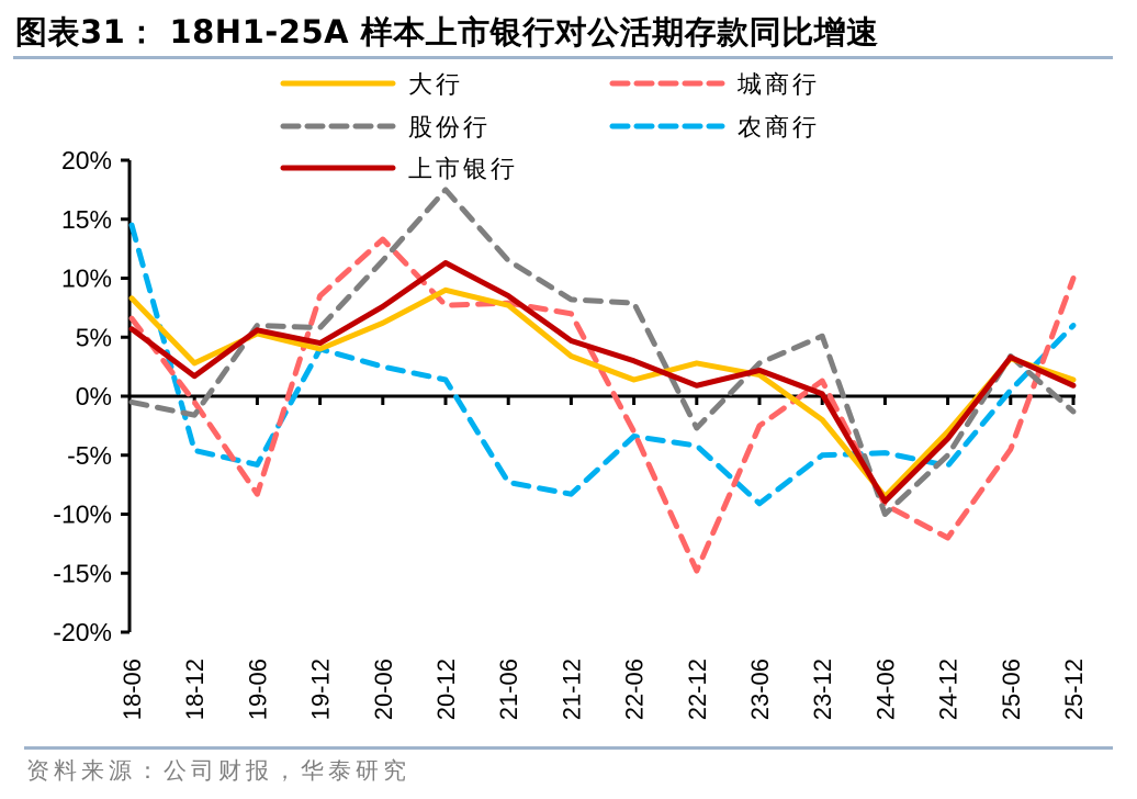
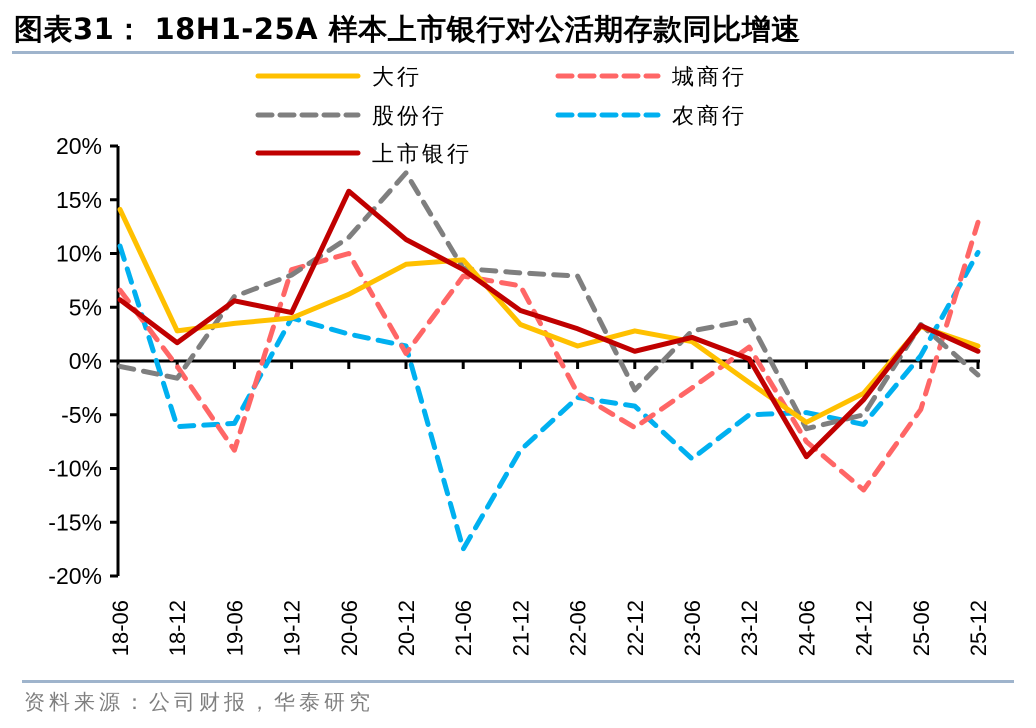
大行/18-06: 8.3% -> 14.1%
农商行/18-06: 14.5% -> 10.7%
农商行/18-12: -4.6% -> -6.1%
大行/19-06: 5.3% -> 3.5%
股份行/19-12: 5.8% -> 8.0%
城商行/20-06: 13.3% -> 10.0%
上市银行/20-06: 7.6% -> 15.8%
城商行/20-12: 7.7% -> 0.7%
大行/21-06: 7.7% -> 9.4%
股份行/21-06: 11.5% -> 8.6%
农商行/21-06: -7.3% -> -17.5%
城商行/22-12: -14.8% -> -6.2%
股份行/23-12: 5.1% -> 3.8%
大行/24-06: -8.5% -> -5.7%
城商行/24-06: -9.2% -> -7.5%
股份行/24-06: -10.0% -> -6.3%
城商行/25-12: 10.0% -> 12.9%
农商行/25-12: 6.0% -> 10.1%
